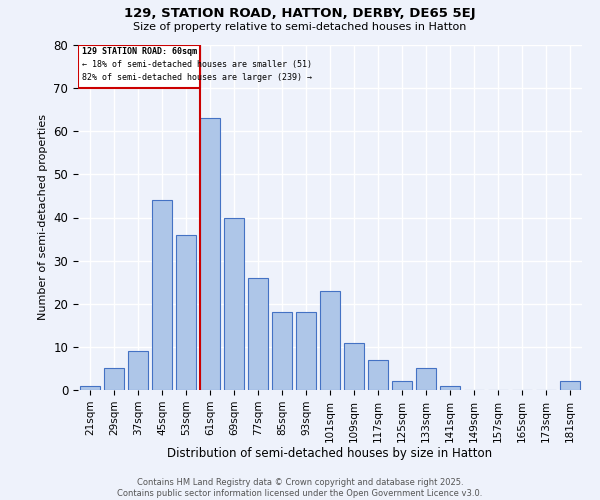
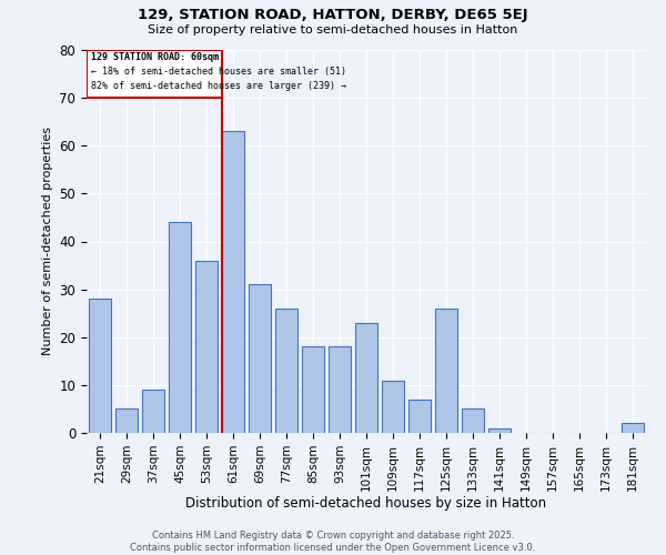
21sqm: 1 -> 28
69sqm: 40 -> 31
125sqm: 2 -> 26
